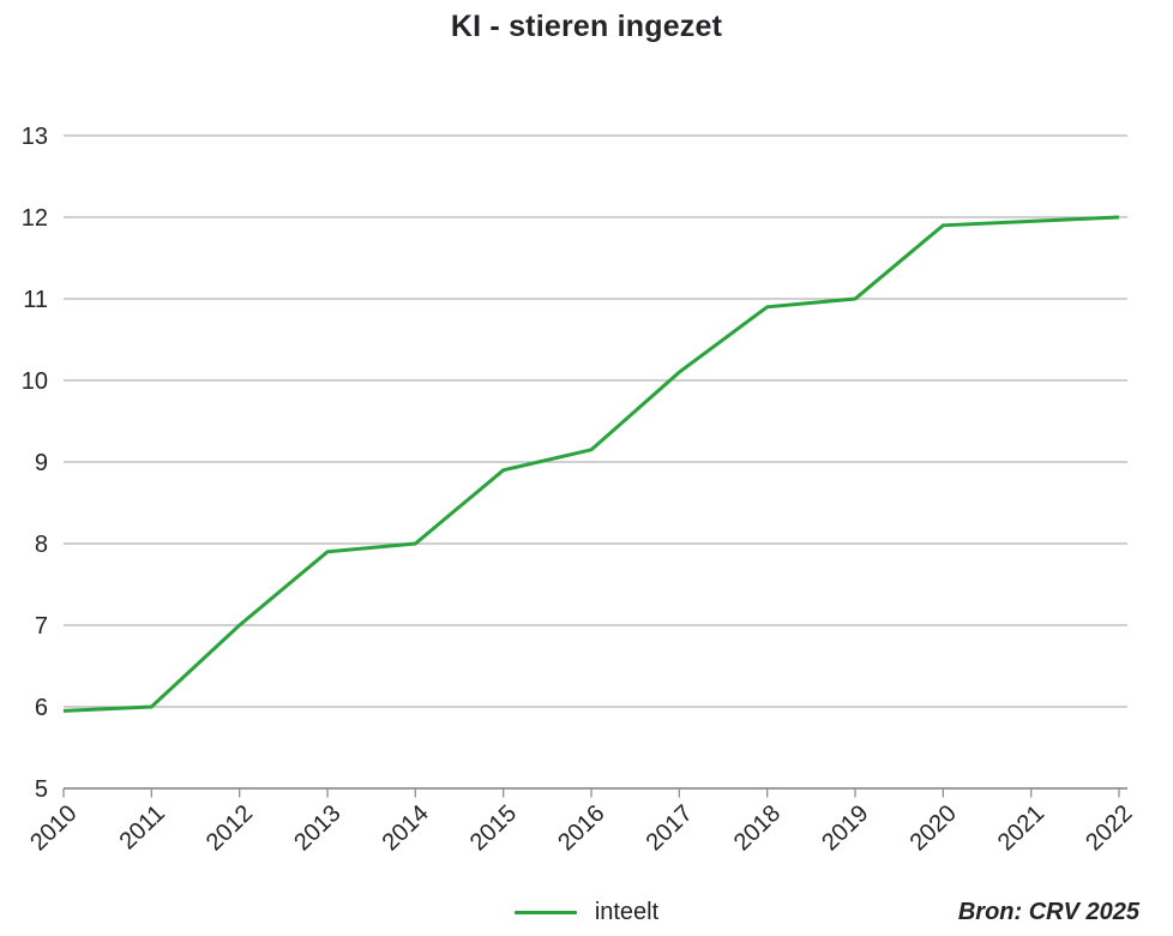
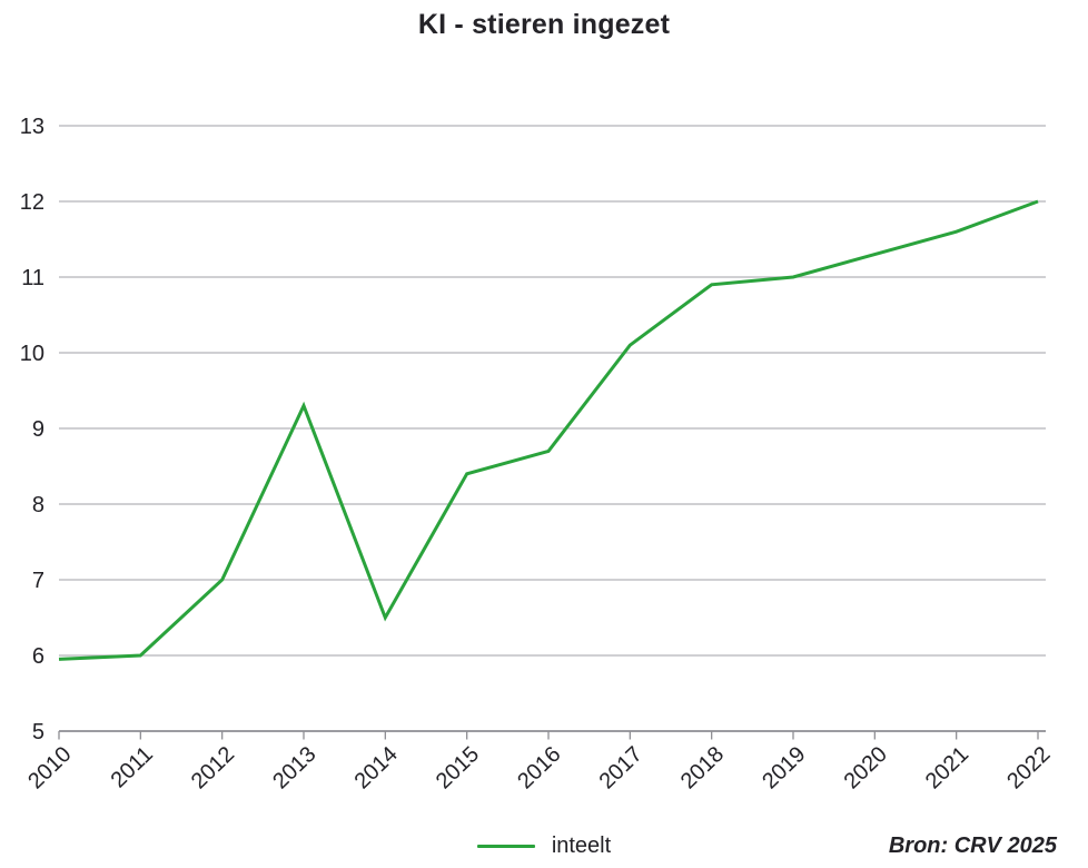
2013: 7.9 -> 9.3
2014: 8.0 -> 6.5
2015: 8.9 -> 8.4
2016: 9.2 -> 8.7
2020: 11.9 -> 11.3
2021: 11.9 -> 11.6
